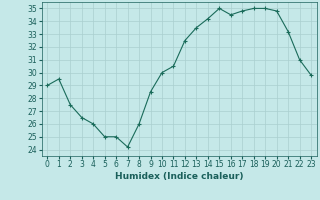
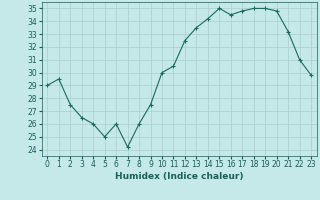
6: 25.0 -> 26.0
9: 28.5 -> 27.5
